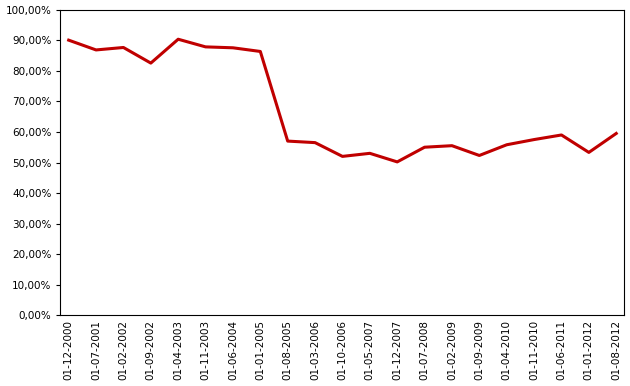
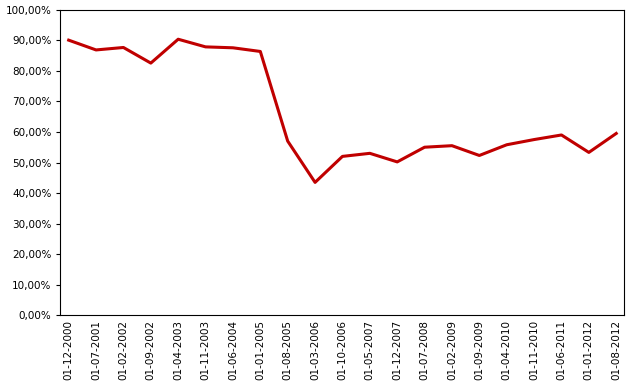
01-03-2006: 56,5% -> 43,5%
